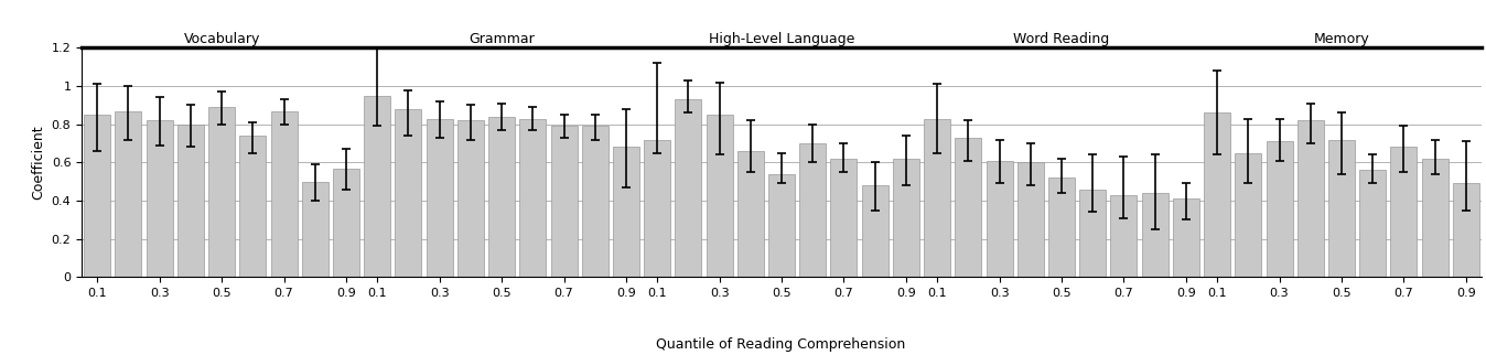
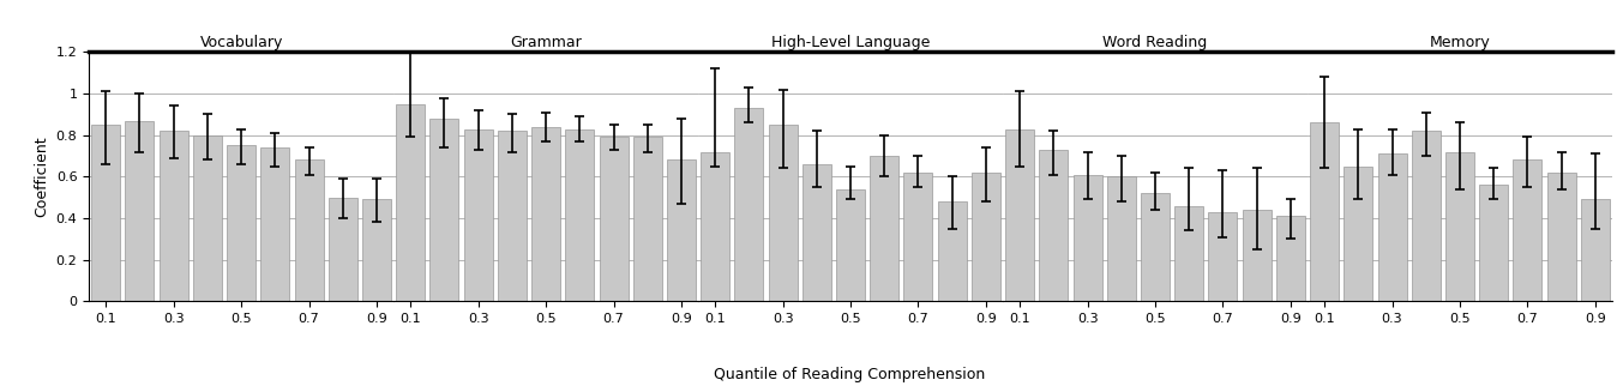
Vocabulary/0.5: 0.89 -> 0.75
Vocabulary/0.7: 0.87 -> 0.68
Vocabulary/0.9: 0.57 -> 0.49
